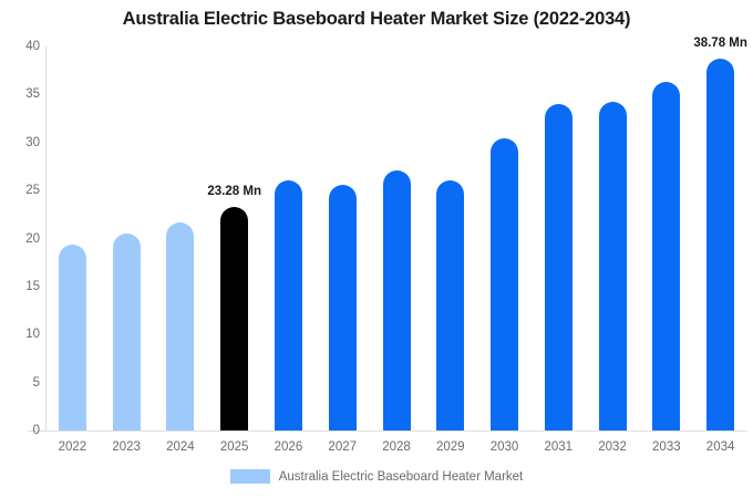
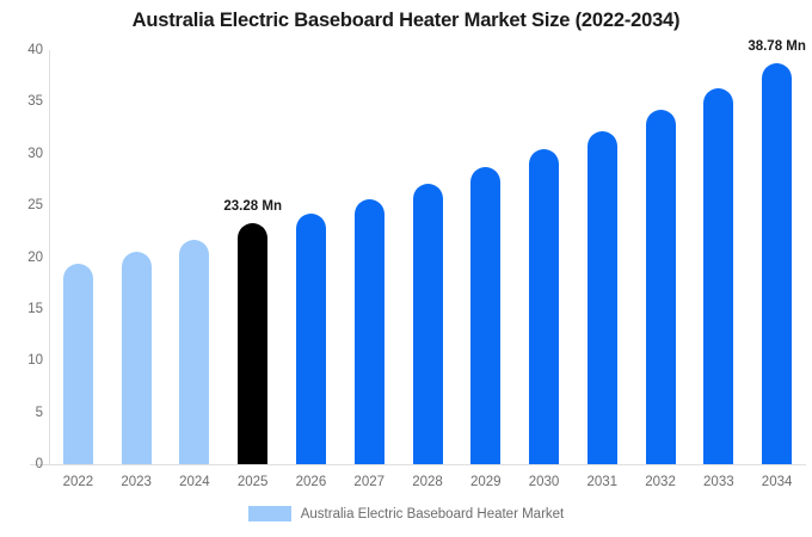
2026: 26 -> 24
2029: 26 -> 29
2031: 34 -> 32
